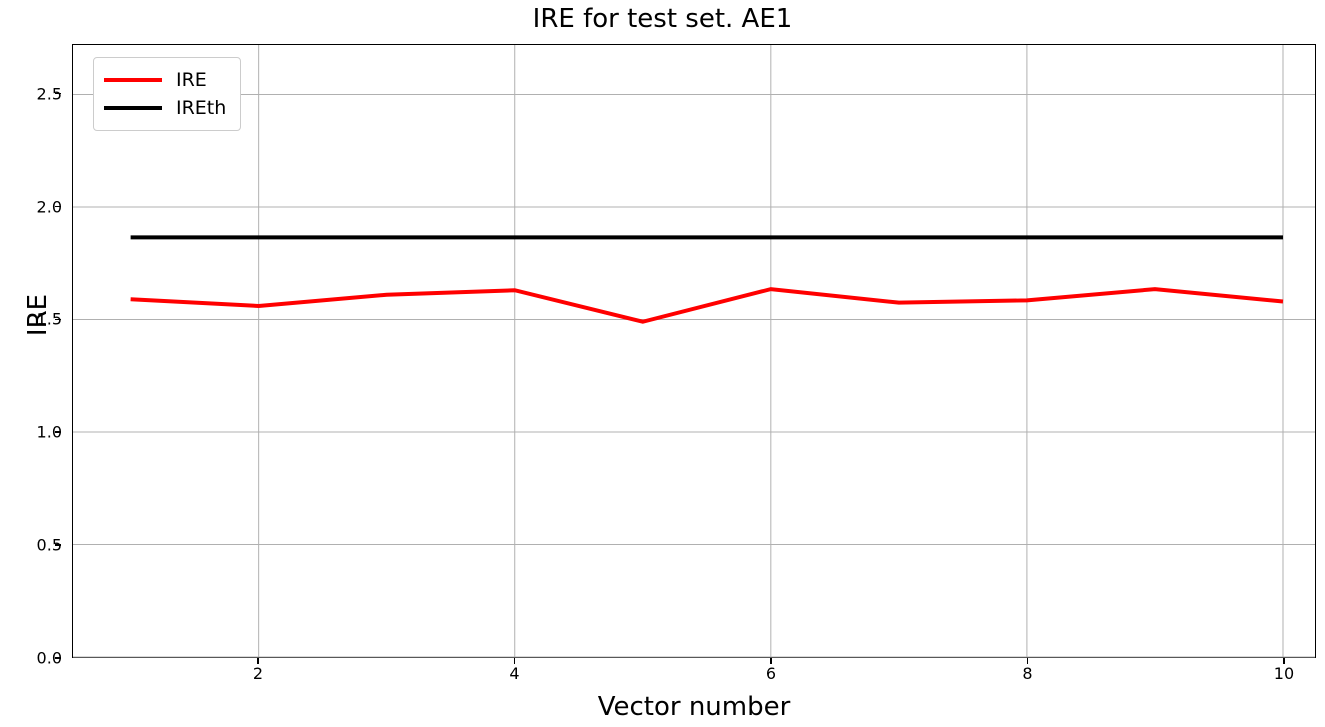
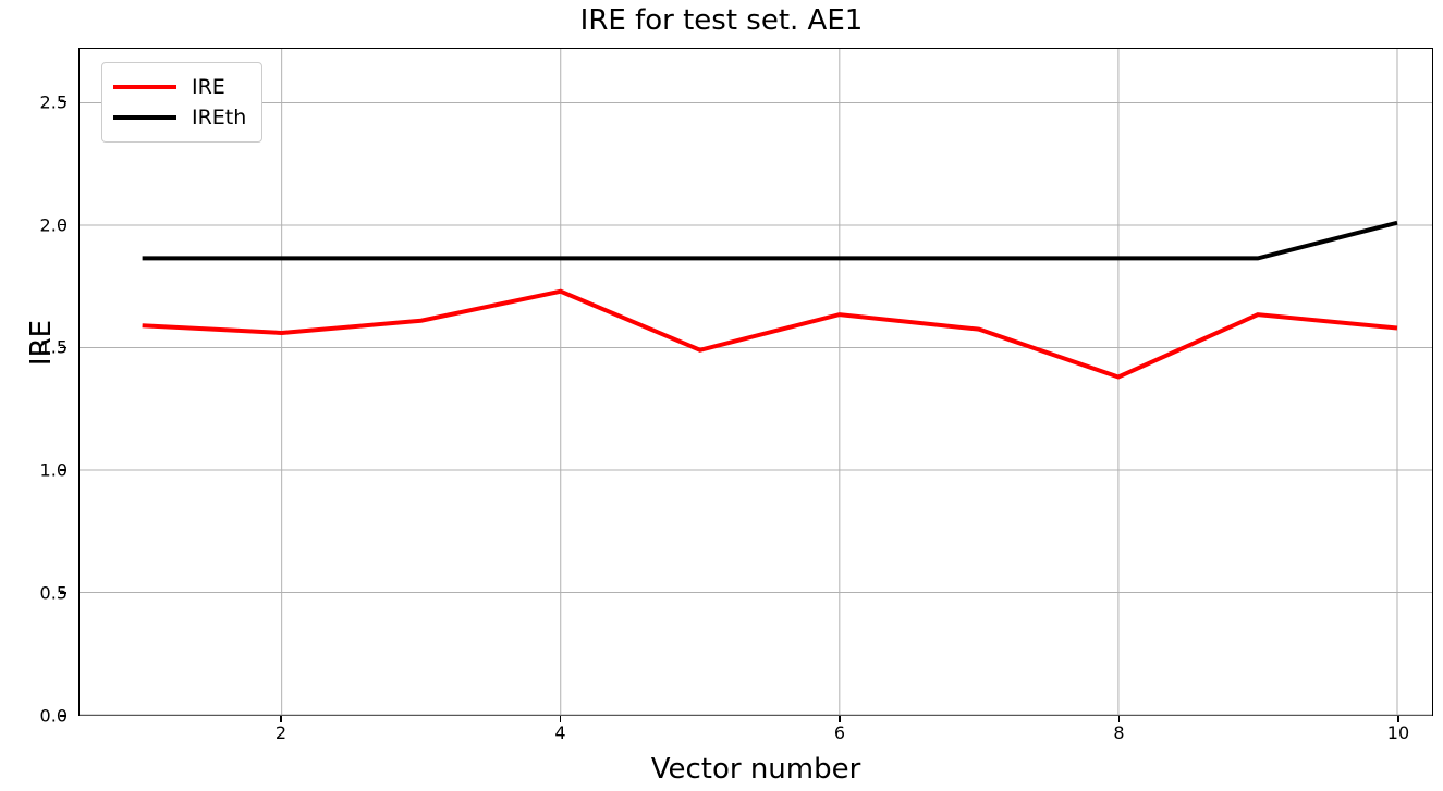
IRE/4: 1.63 -> 1.73
IRE/8: 1.58 -> 1.38
IREth/10: 1.86 -> 2.01
